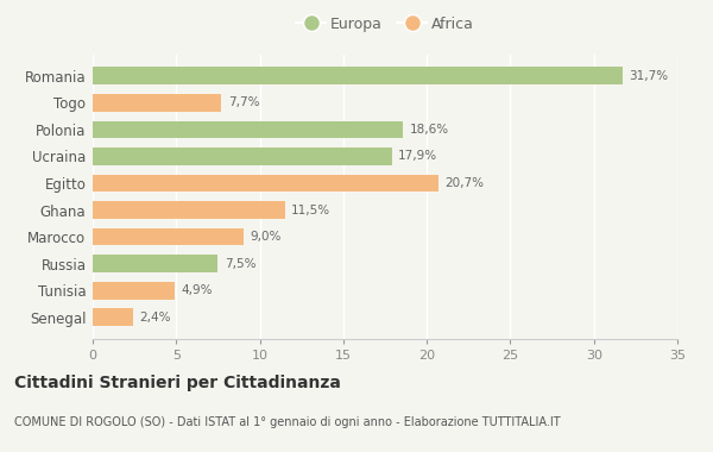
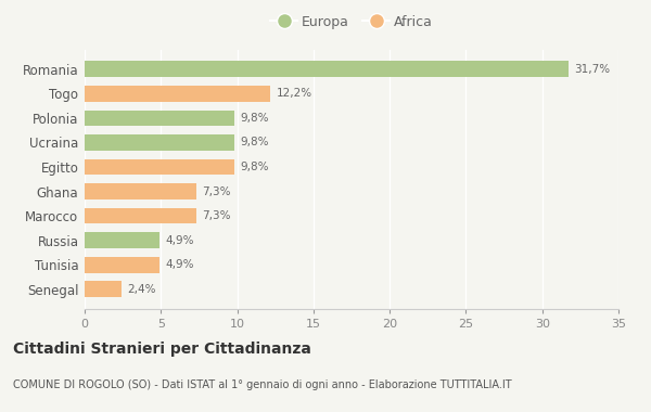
Togo: 7,7% -> 12,2%
Polonia: 18,6% -> 9,8%
Ucraina: 17,9% -> 9,8%
Egitto: 20,7% -> 9,8%
Ghana: 11,5% -> 7,3%
Marocco: 9,0% -> 7,3%
Russia: 7,5% -> 4,9%
